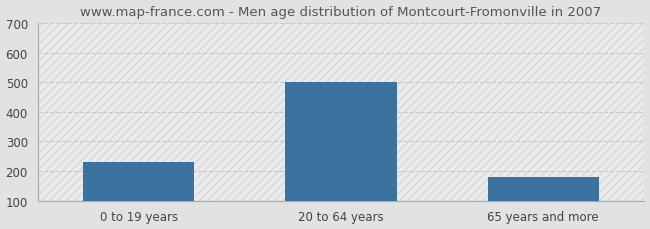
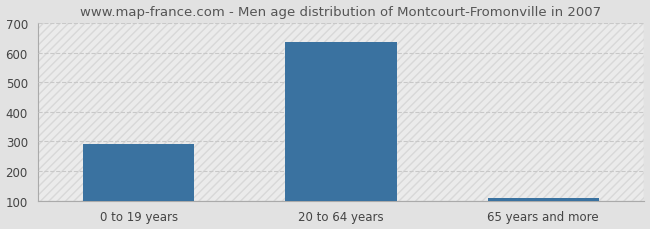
0 to 19 years: 230 -> 293
20 to 64 years: 500 -> 634
65 years and more: 180 -> 109
